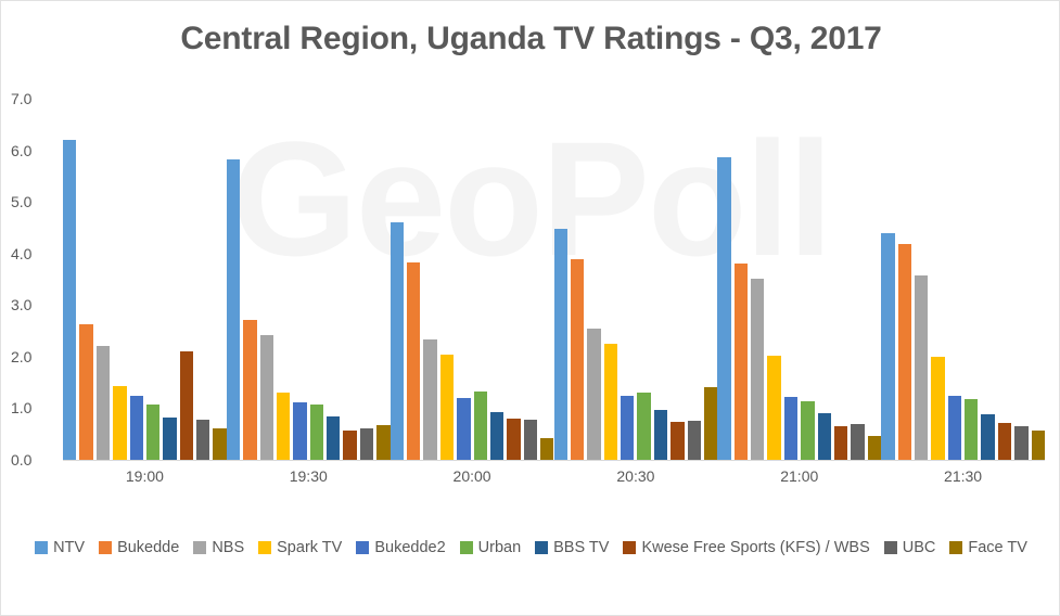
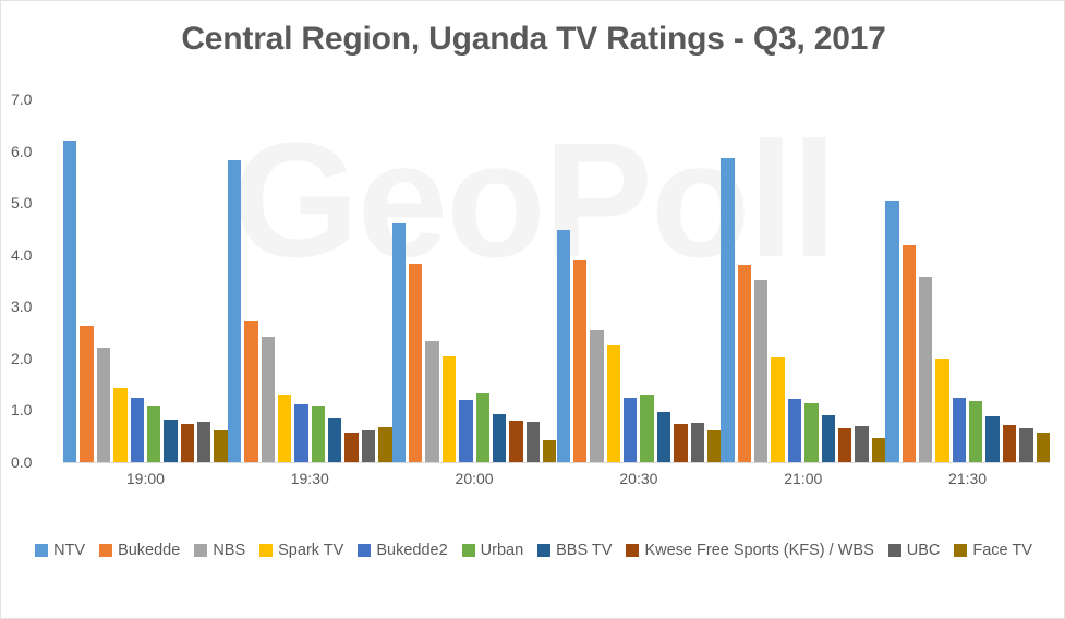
Kwese Free Sports (KFS) / WBS/19:00: 2.1 -> 0.7
Face TV/20:30: 1.4 -> 0.6
NTV/21:30: 4.4 -> 5.0
